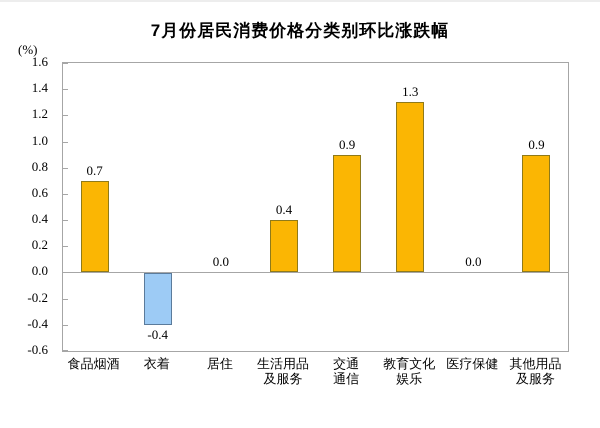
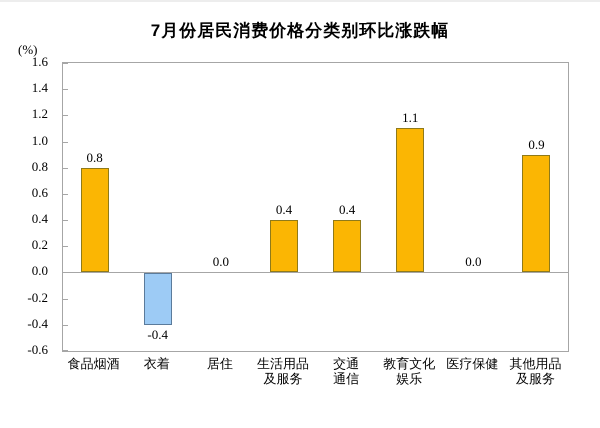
食品烟酒: 0.7 -> 0.8
交通通信: 0.9 -> 0.4
教育文化娱乐: 1.3 -> 1.1
